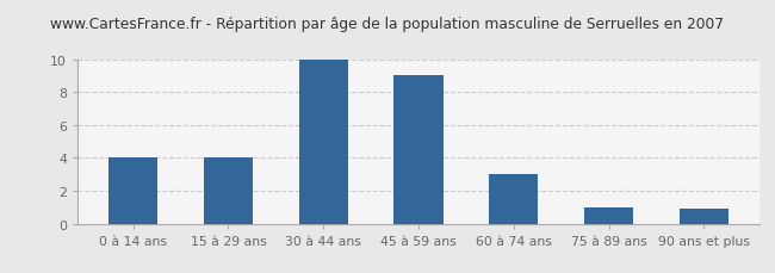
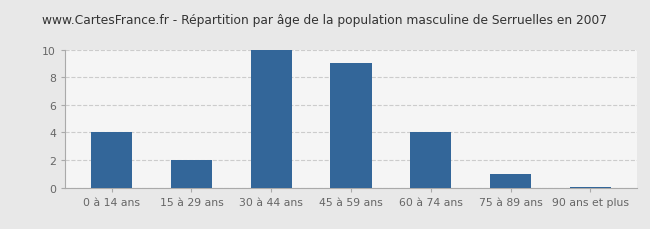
15 à 29 ans: 4.0 -> 2.0
60 à 74 ans: 3.0 -> 4.0
90 ans et plus: 0.9 -> 0.1
